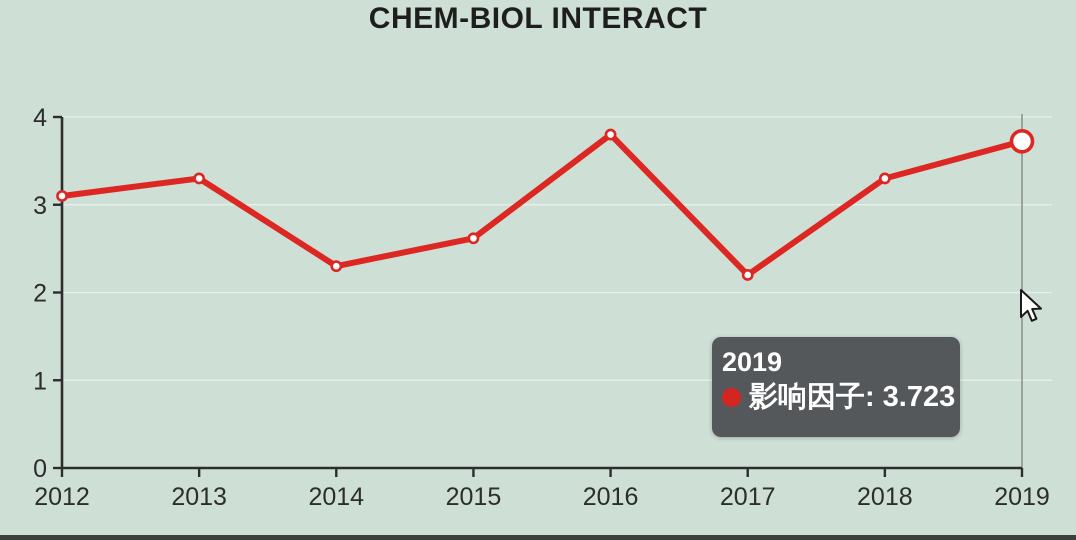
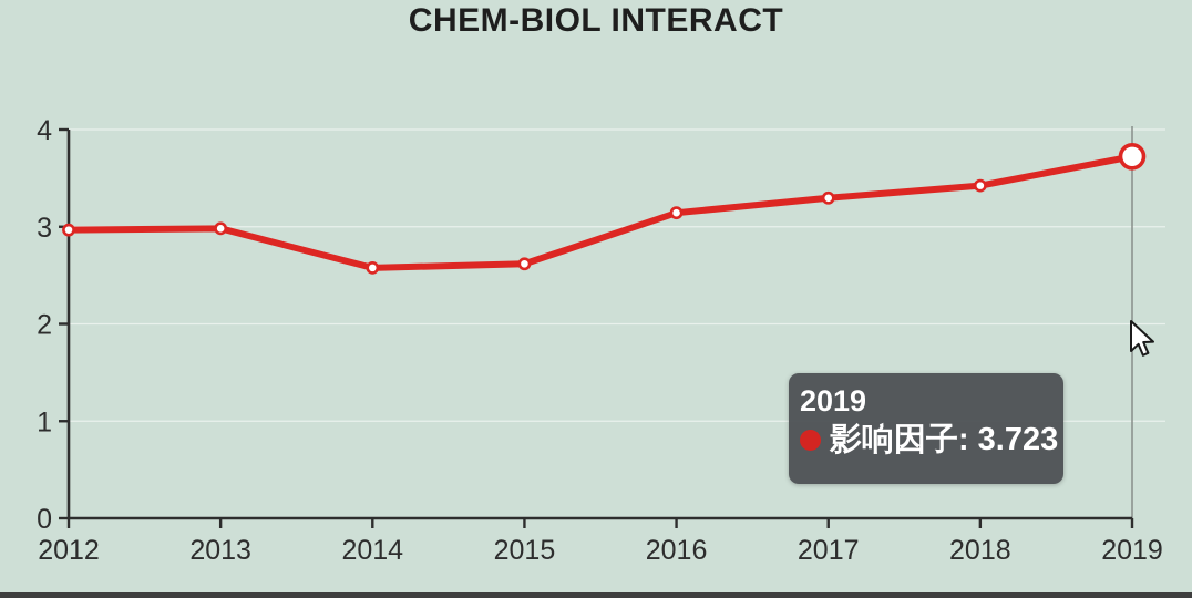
2012: 3.1 -> 3.0
2013: 3.3 -> 3.0
2014: 2.3 -> 2.6
2016: 3.8 -> 3.1
2017: 2.2 -> 3.3
2018: 3.3 -> 3.4
